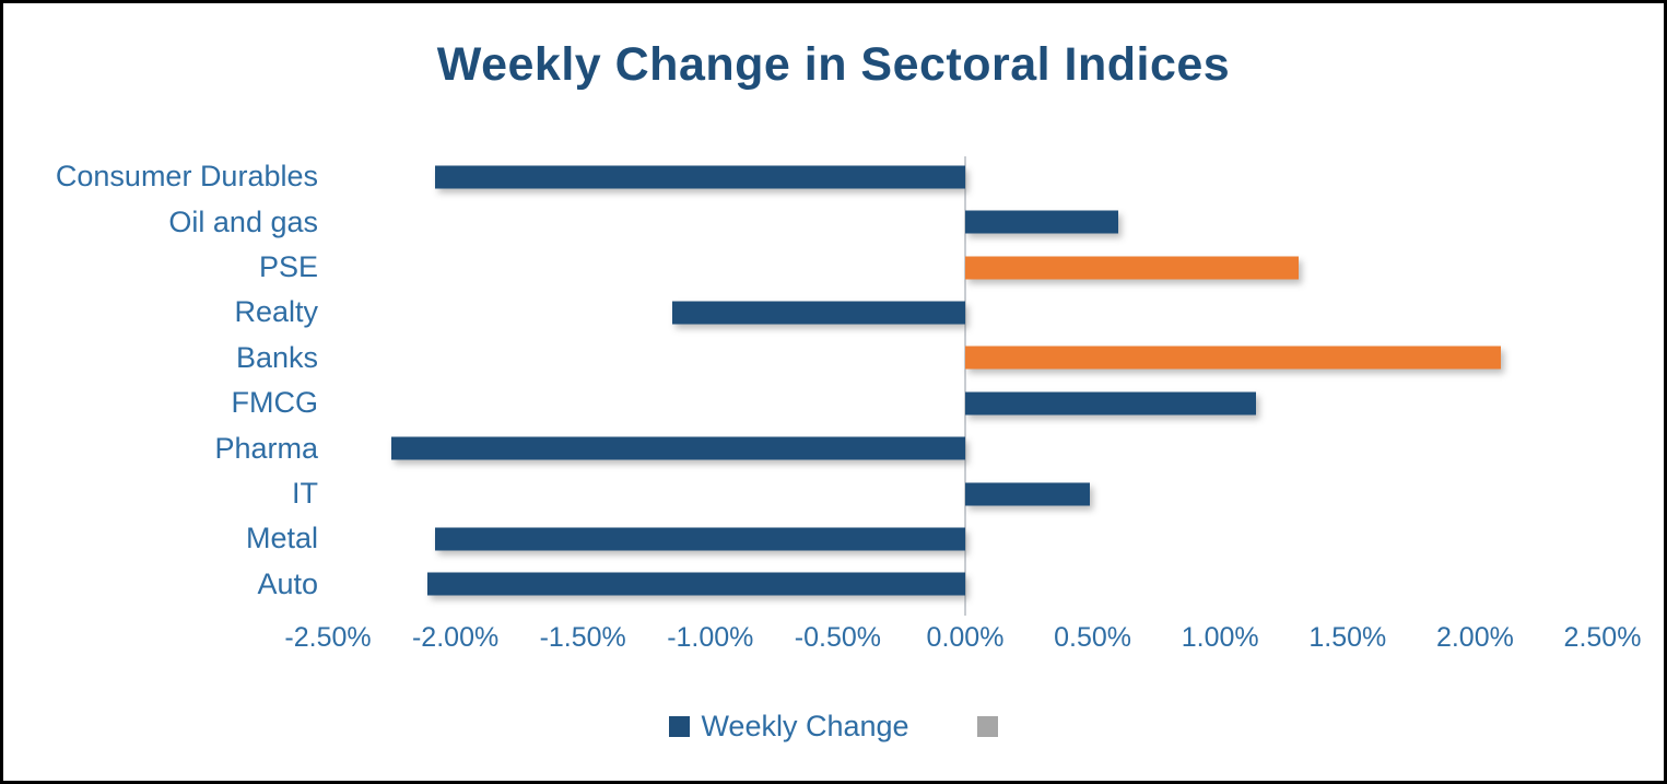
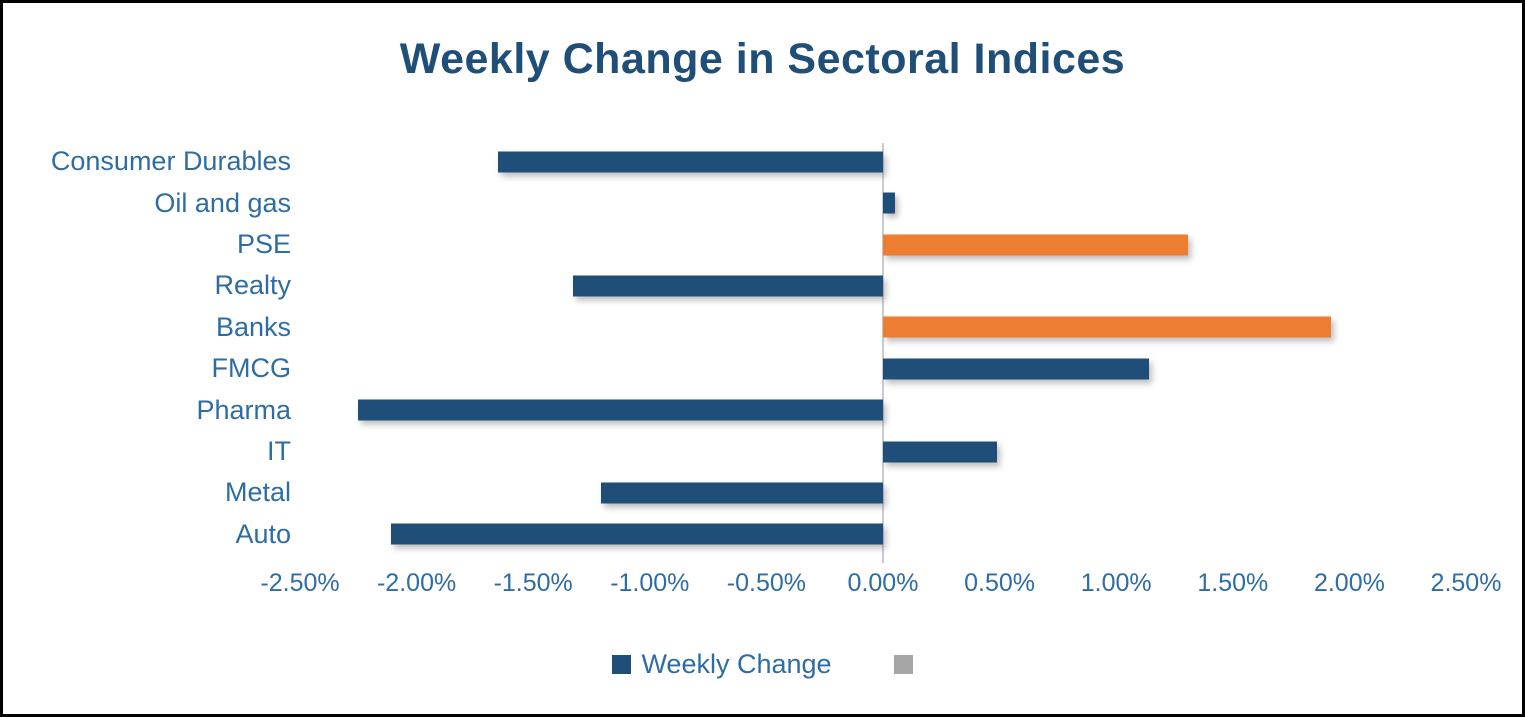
Consumer Durables: -2.08% -> -1.65%
Oil and gas: 0.60% -> 0.05%
Realty: -1.15% -> -1.33%
Banks: 2.10% -> 1.92%
Metal: -2.08% -> -1.21%
